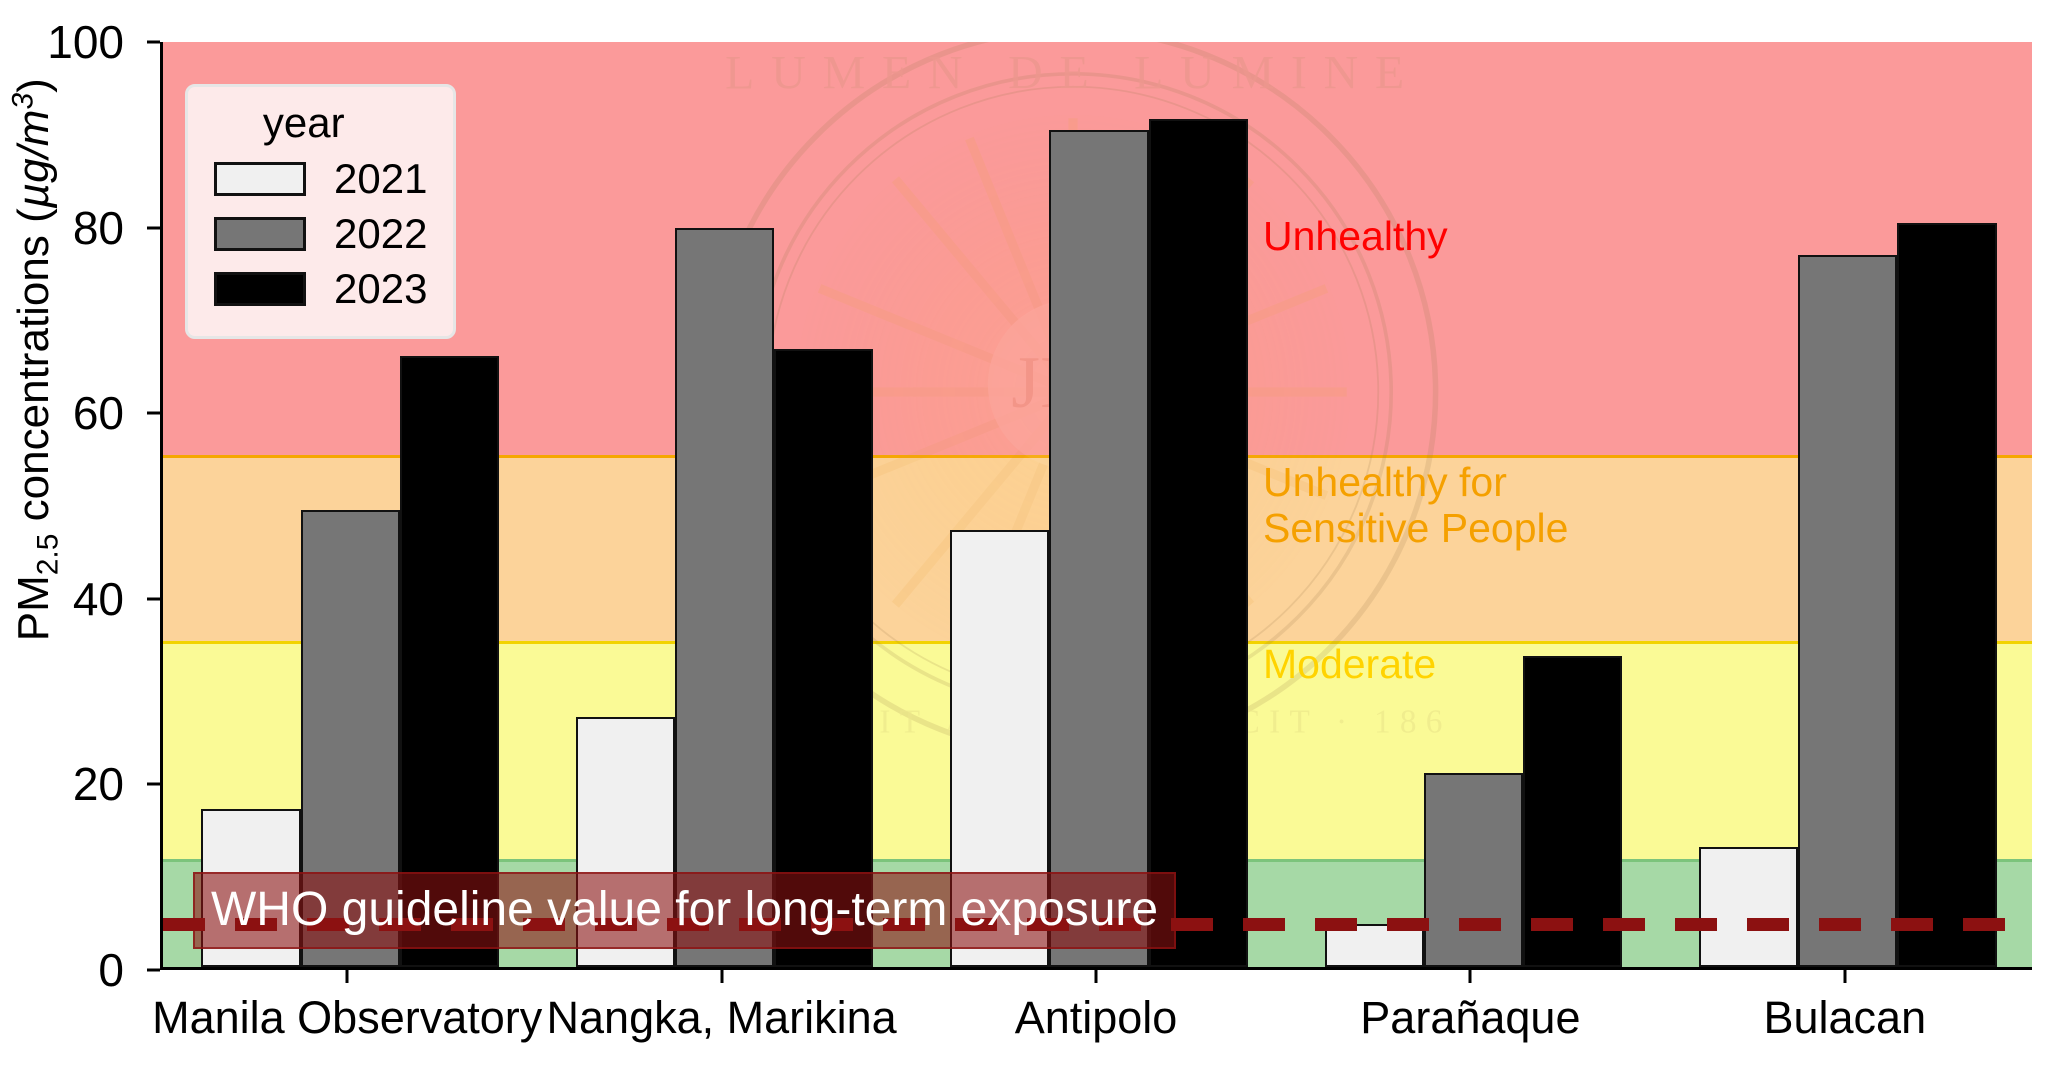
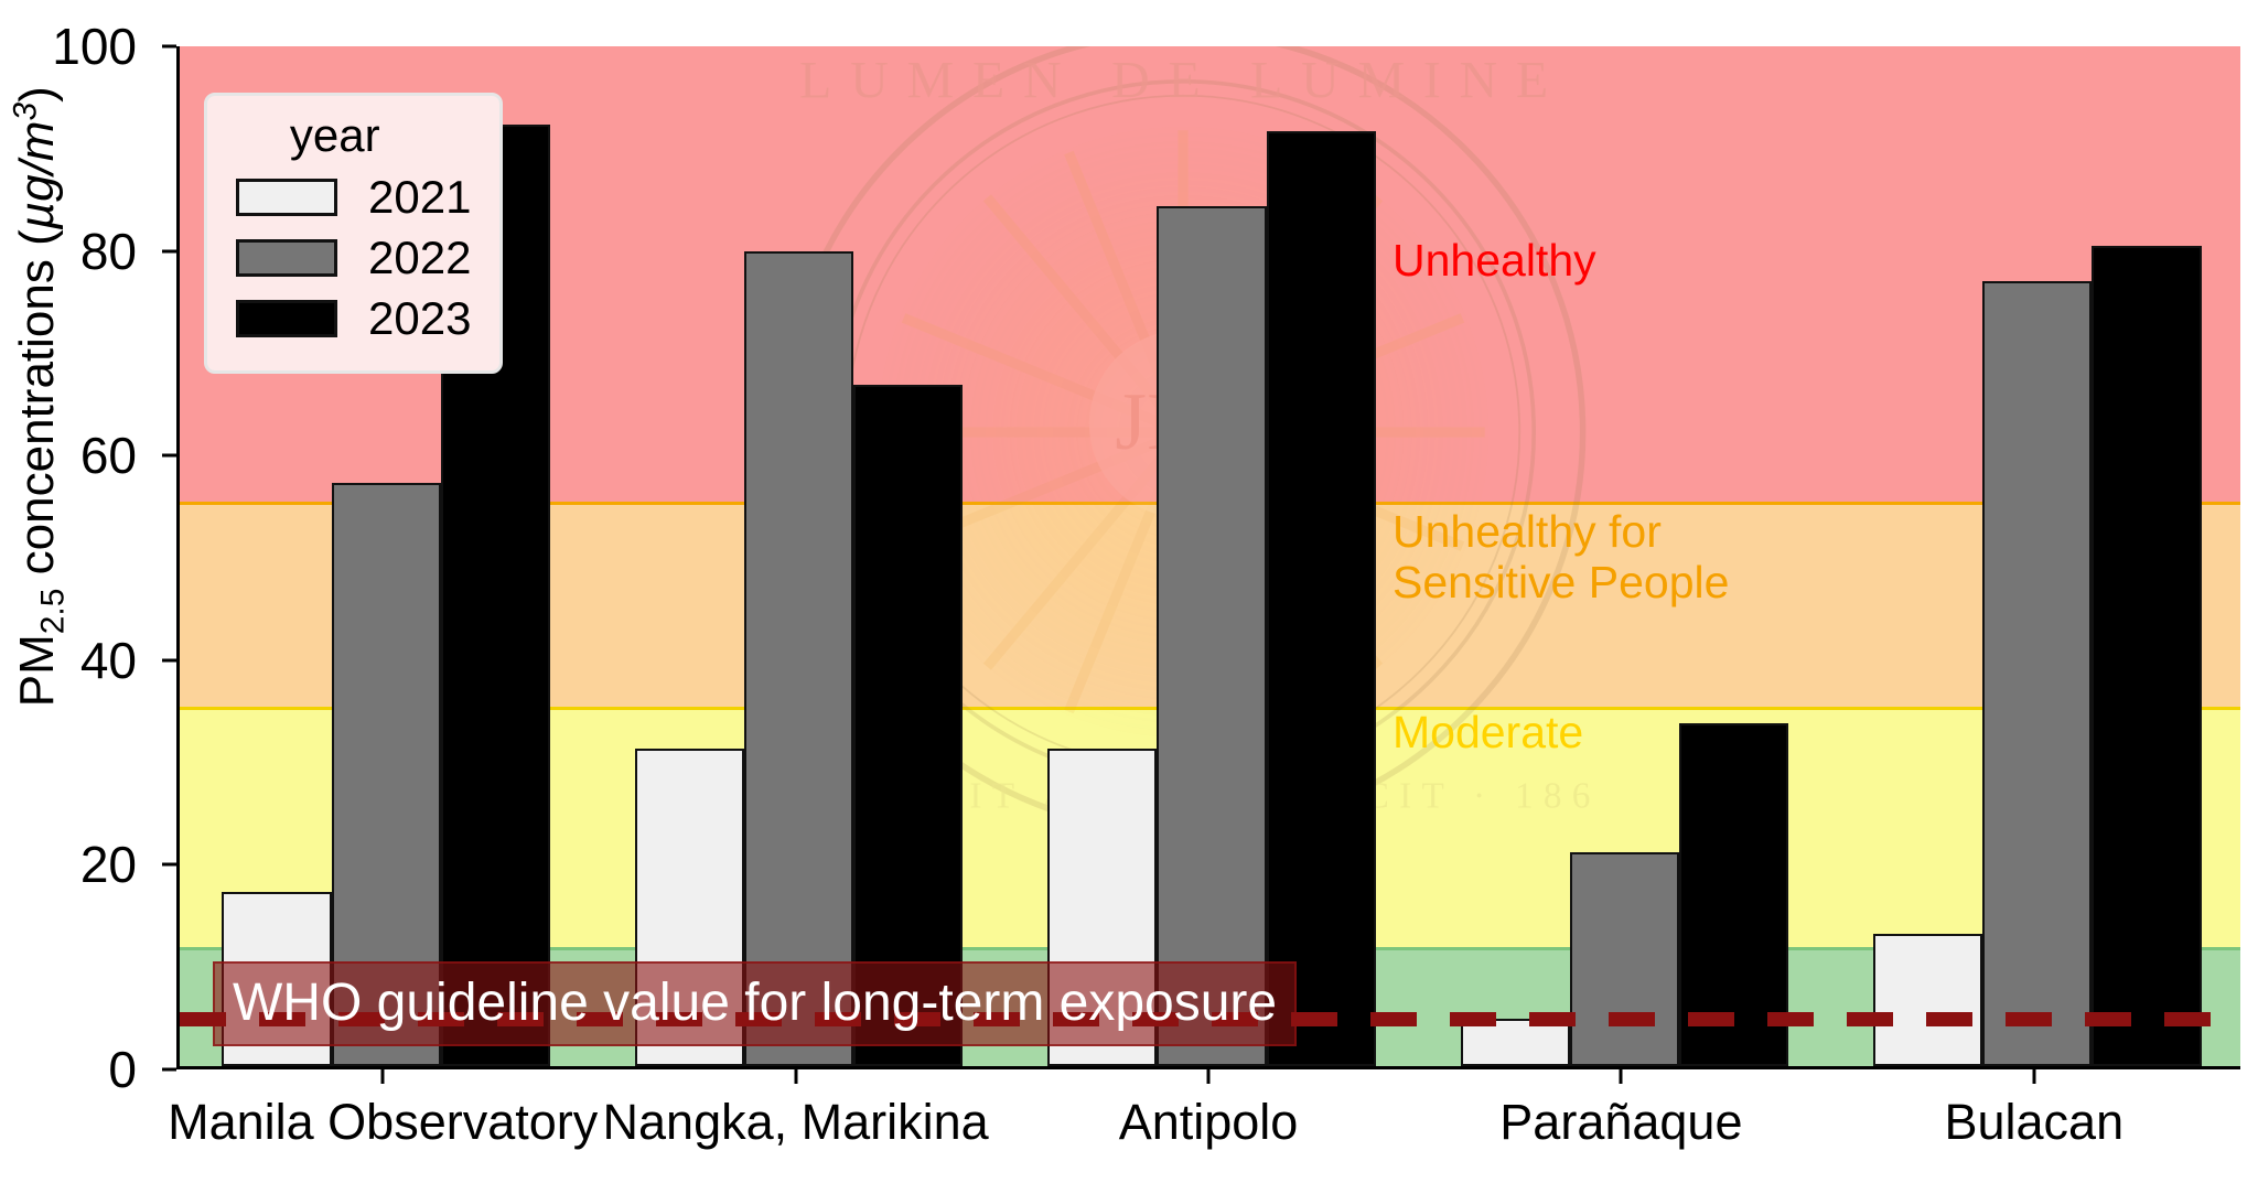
2022/Manila Observatory: 49 -> 57
2023/Manila Observatory: 66 -> 92
2021/Nangka, Marikina: 27 -> 31
2021/Antipolo: 47 -> 31
2022/Antipolo: 90 -> 84
